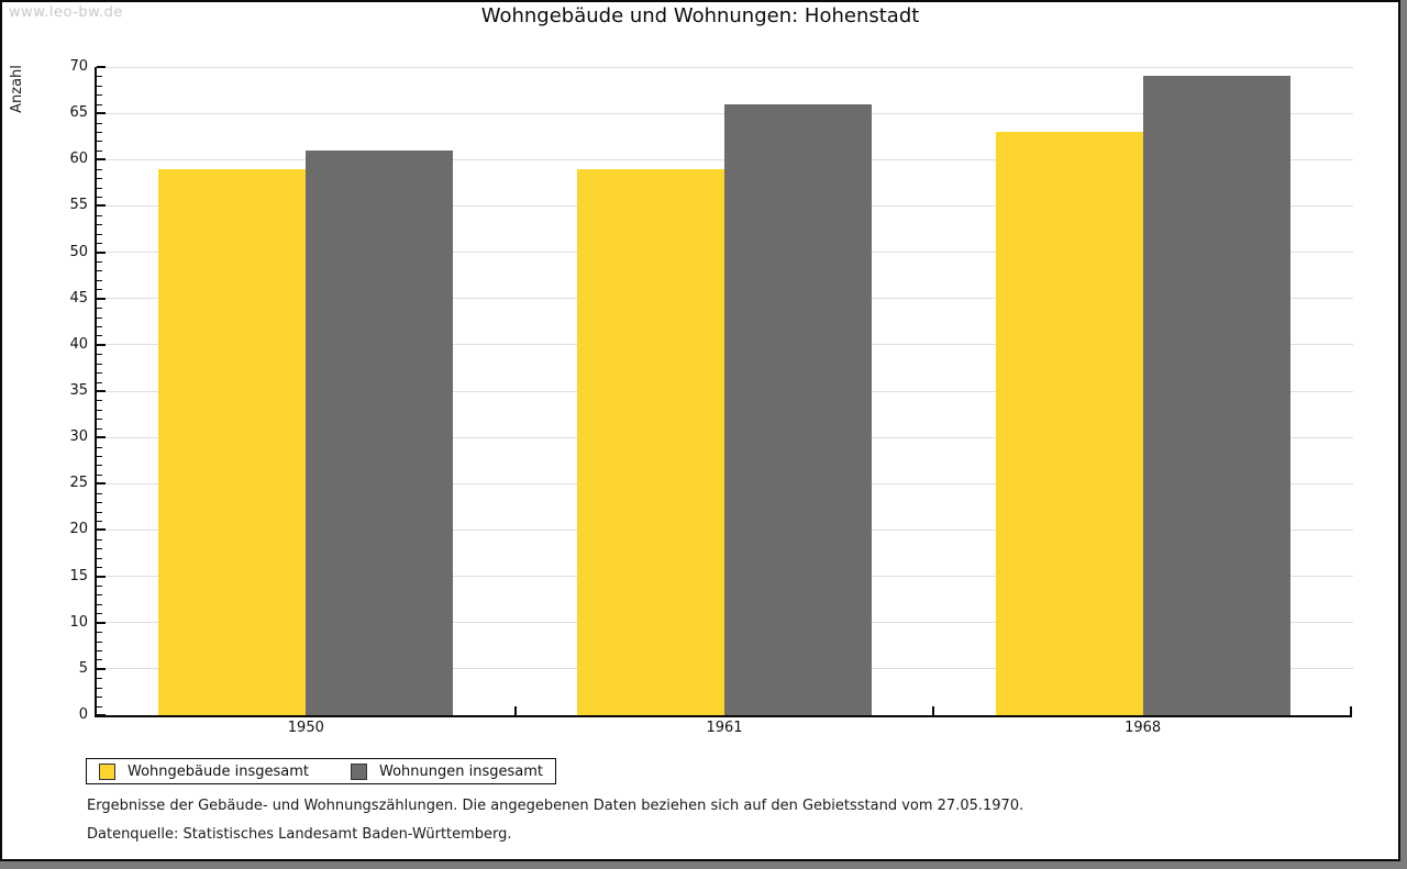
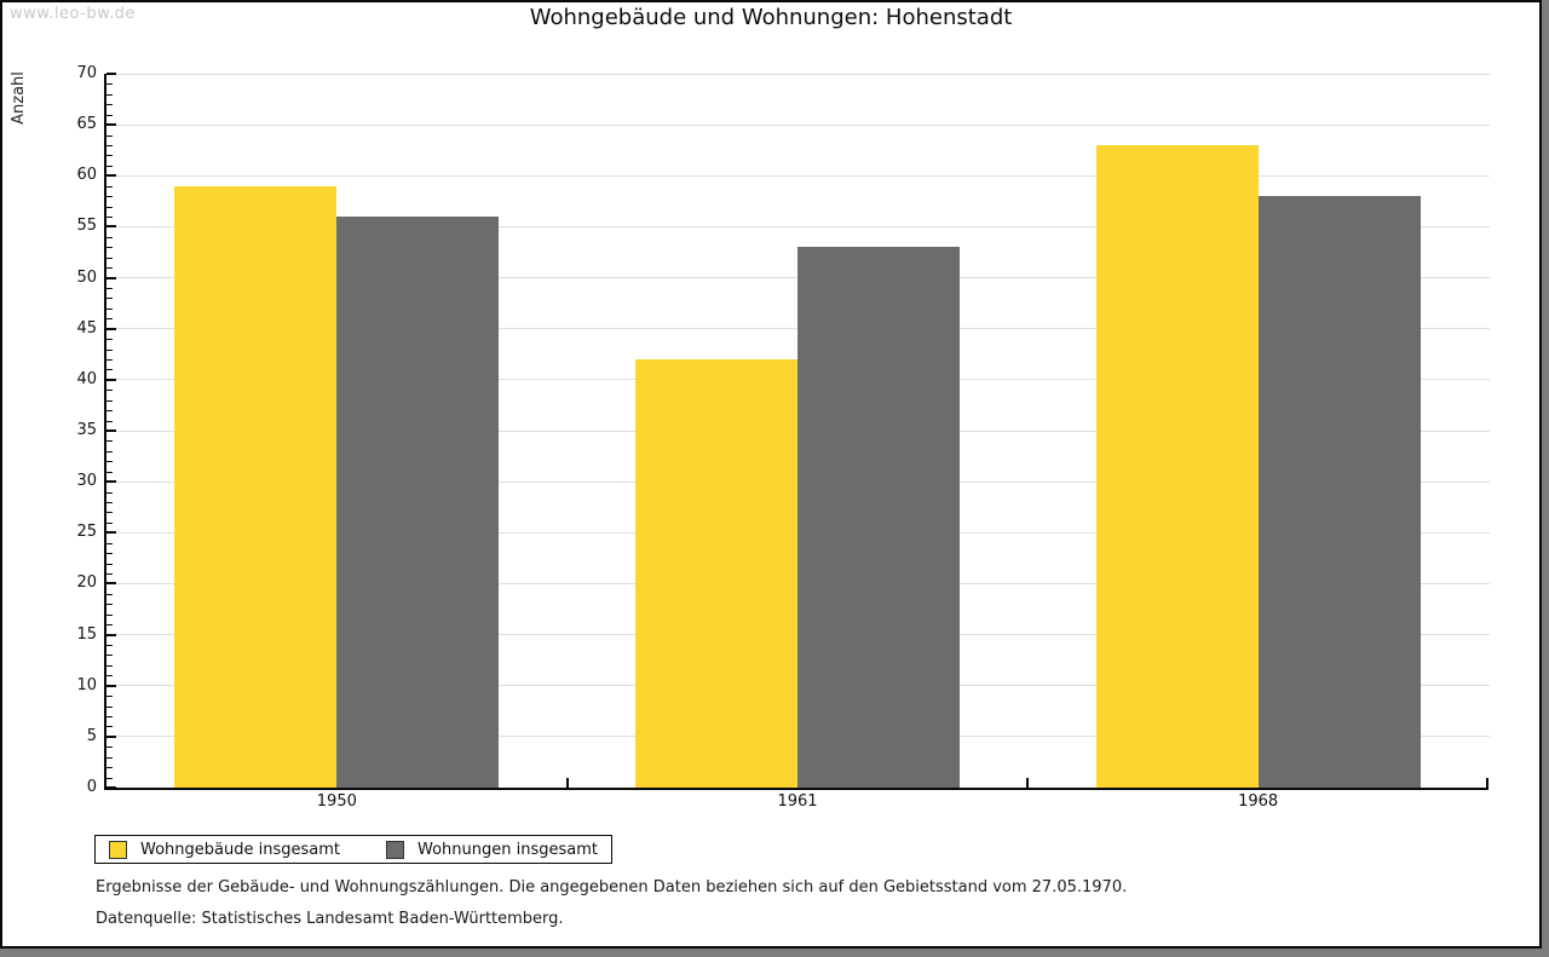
Wohnungen insgesamt/1950: 61 -> 56
Wohngebäude insgesamt/1961: 59 -> 42
Wohnungen insgesamt/1961: 66 -> 53
Wohnungen insgesamt/1968: 69 -> 58
